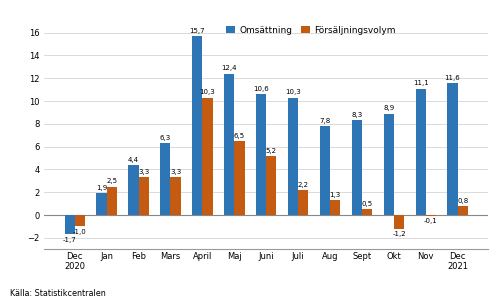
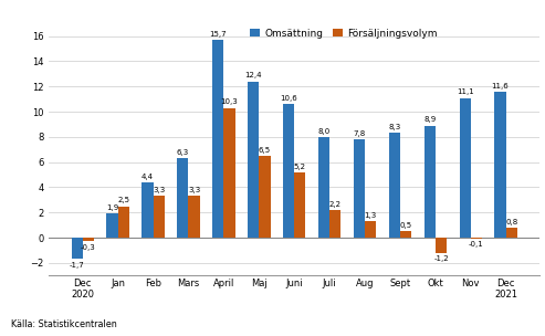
Försäljningsvolym/Dec 2020: -1.0 -> -0.3
Omsättning/Juli: 10.3 -> 8.0
